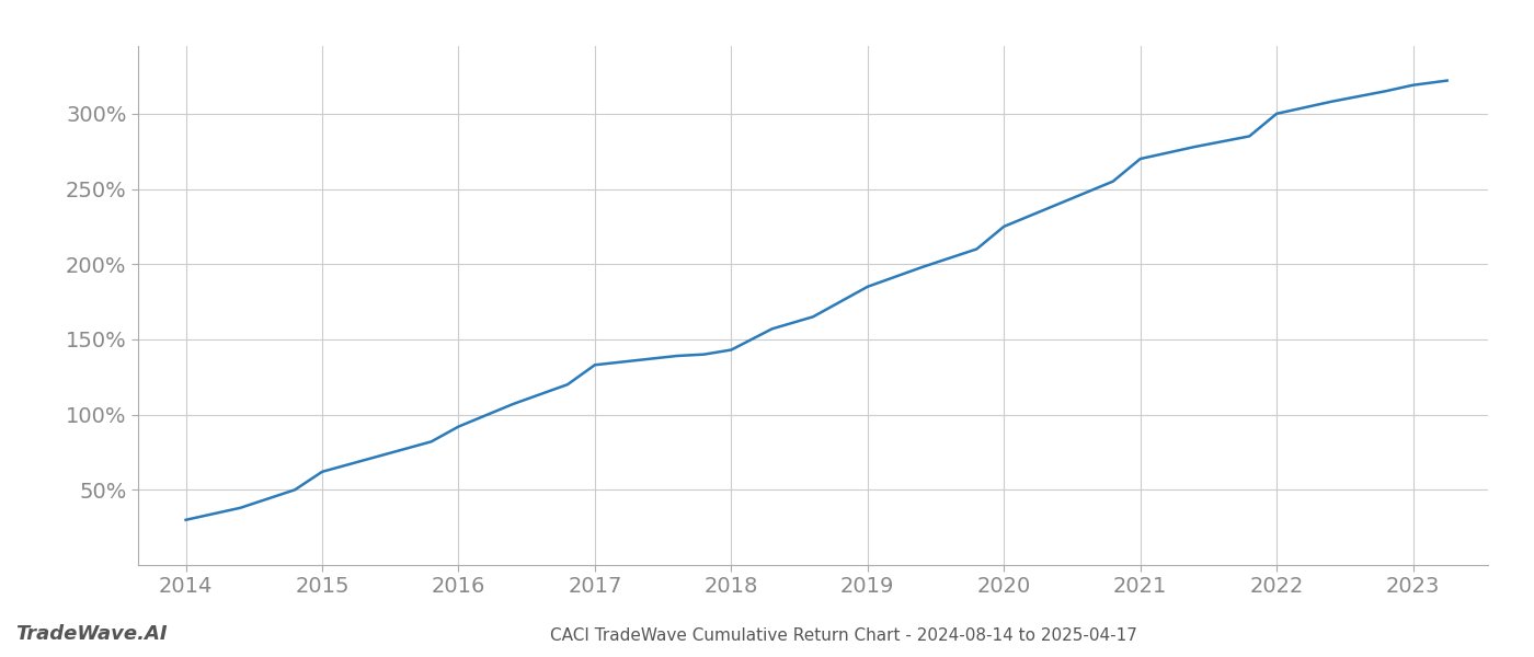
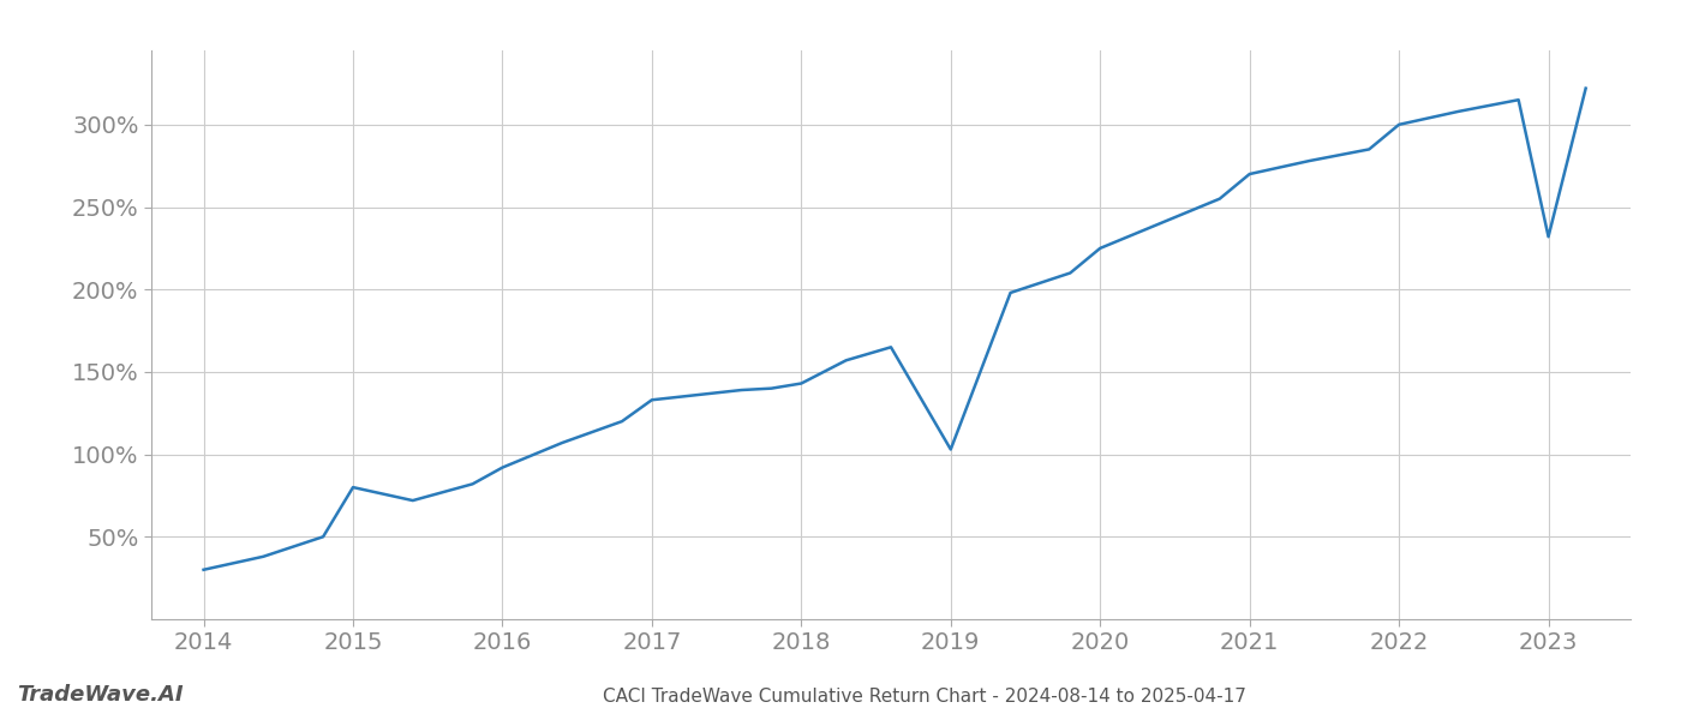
2015: 62% -> 80%
2019: 185% -> 103%
2023: 319% -> 232%
